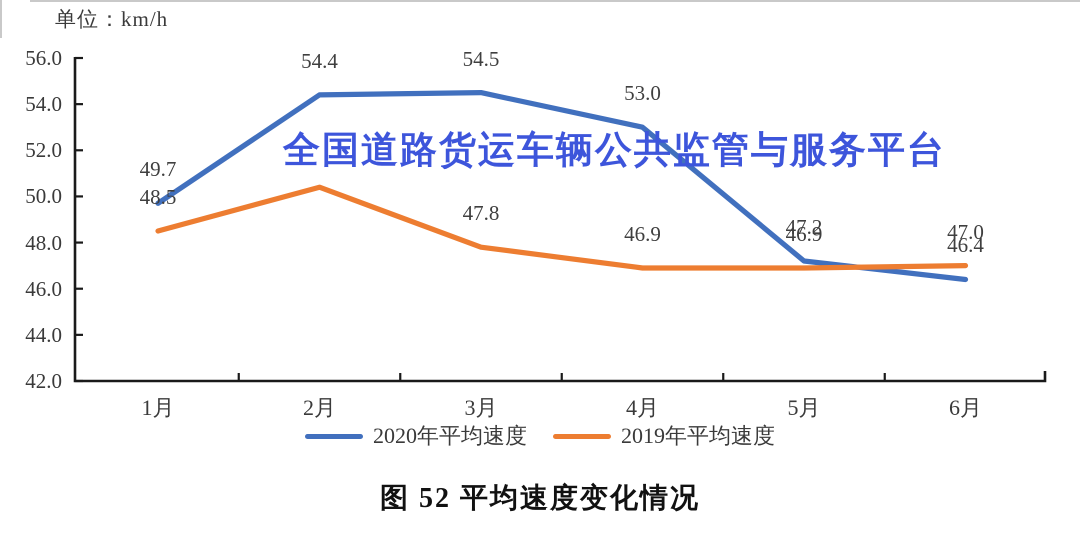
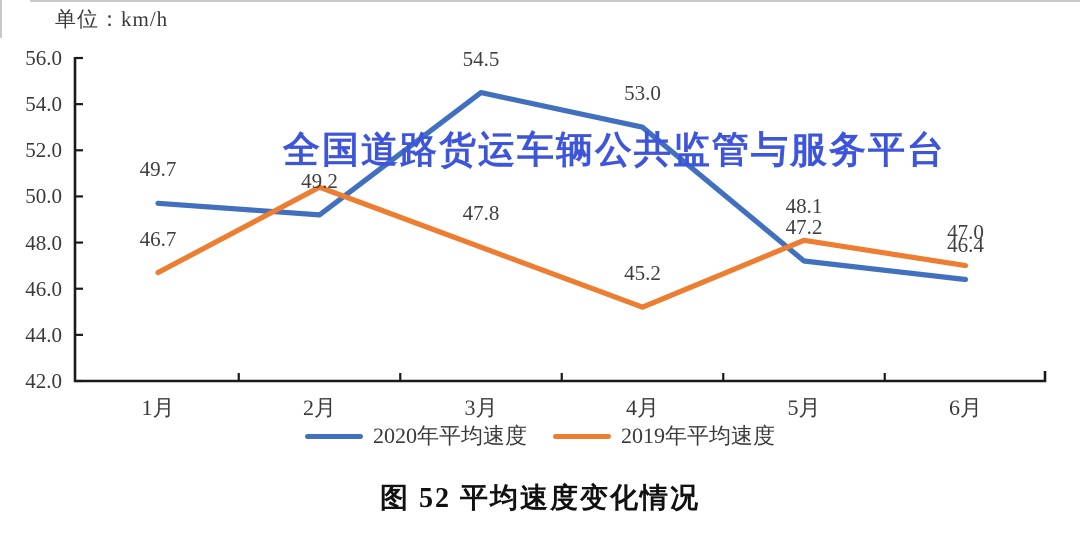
2019年平均速度/1月: 48.5 -> 46.7
2020年平均速度/2月: 54.4 -> 49.2
2019年平均速度/4月: 46.9 -> 45.2
2019年平均速度/5月: 46.9 -> 48.1
